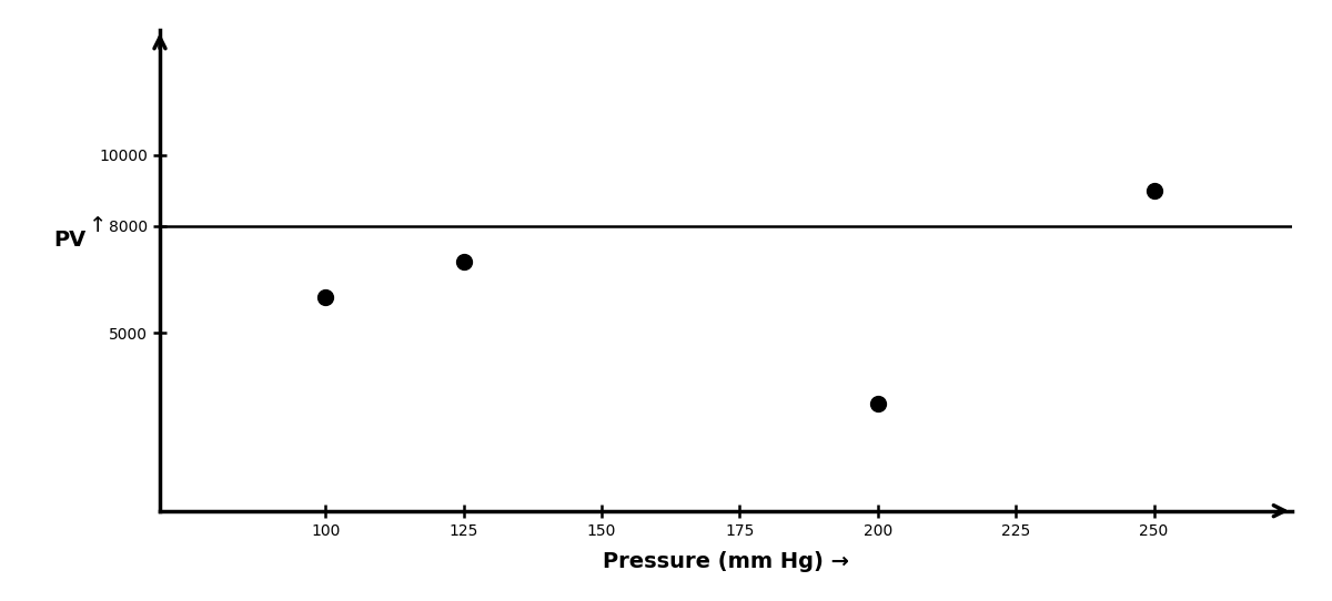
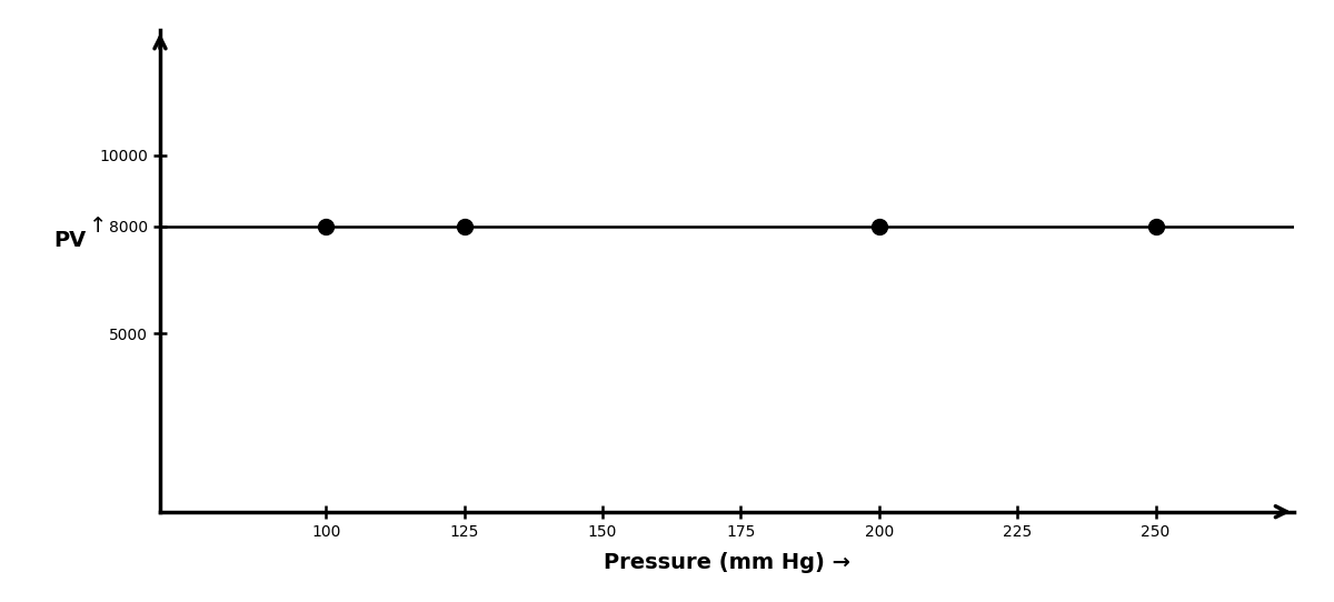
100: 6000 -> 8000
125: 7000 -> 8000
200: 3000 -> 8000
250: 9000 -> 8000
